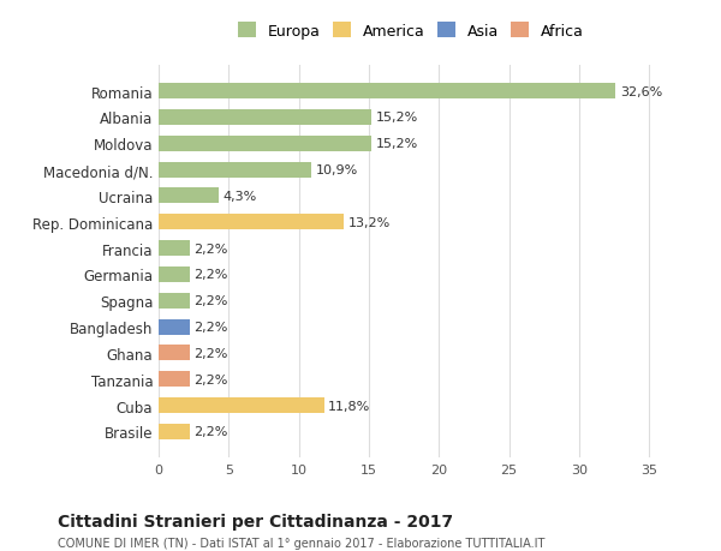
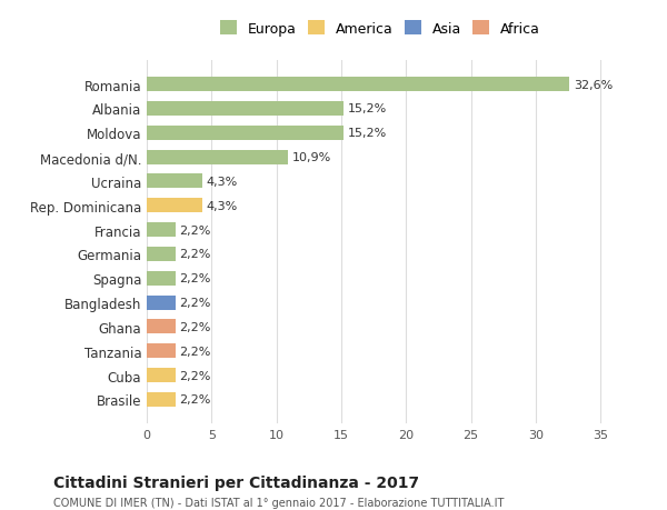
Rep. Dominicana: 13,2% -> 4,3%
Cuba: 11,8% -> 2,2%
